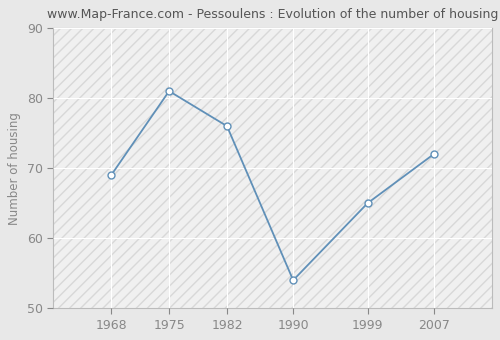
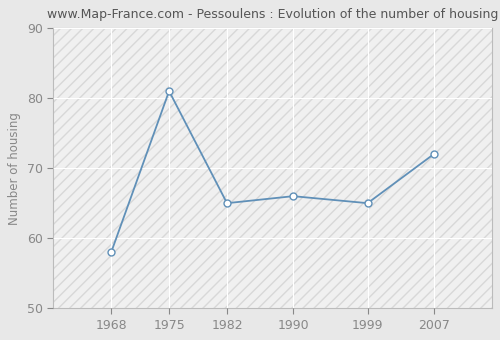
1968: 69 -> 58
1982: 76 -> 65
1990: 54 -> 66
